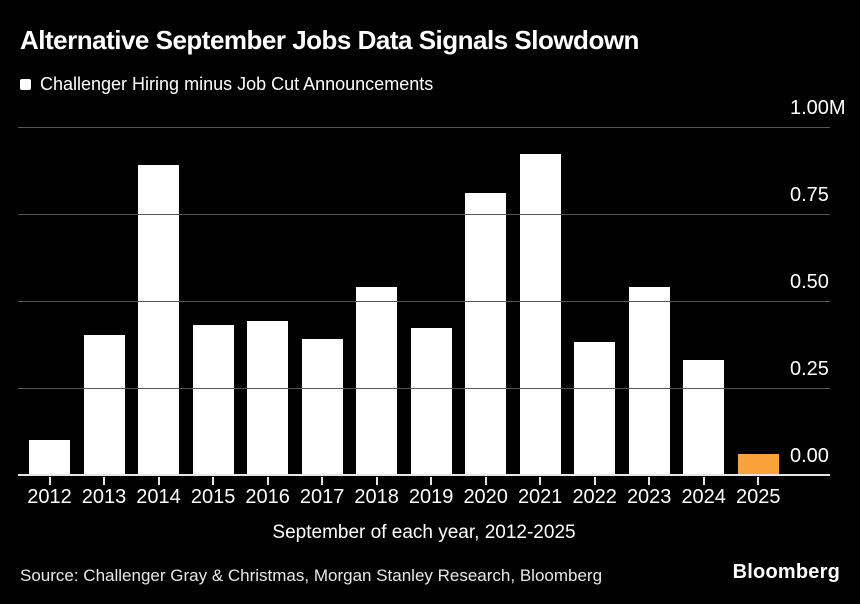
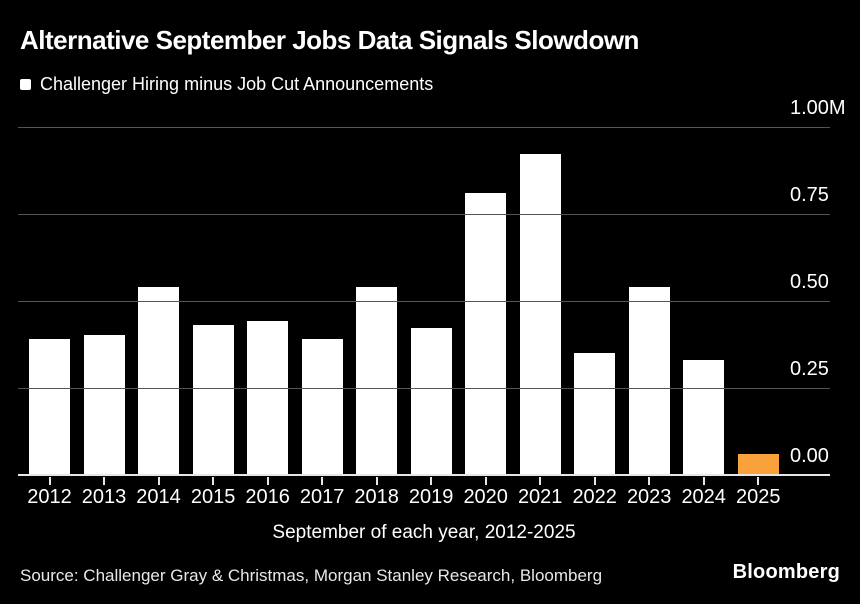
2012: 0.10M -> 0.39M
2014: 0.89M -> 0.54M
2022: 0.38M -> 0.35M
